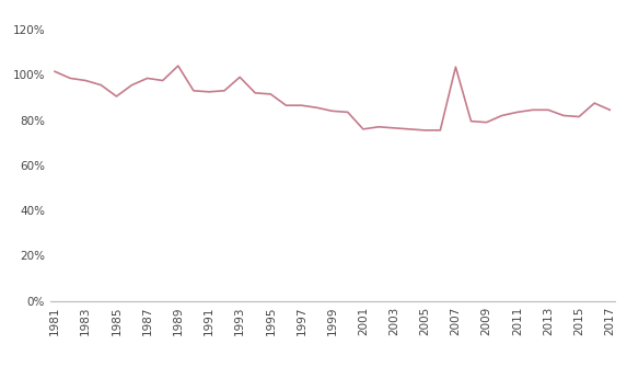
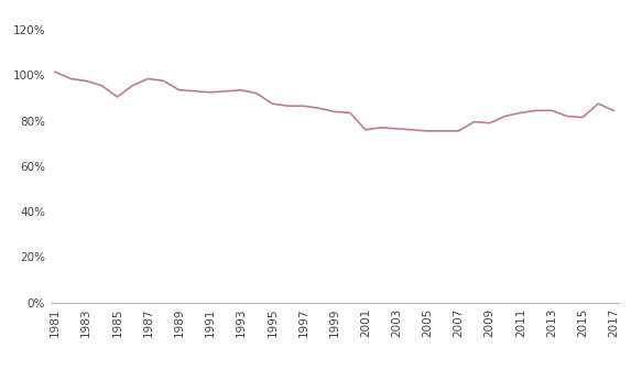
1989: 104.0% -> 93.5%
1993: 99.0% -> 93.5%
1995: 91.5% -> 87.5%
2007: 103.5% -> 75.5%
